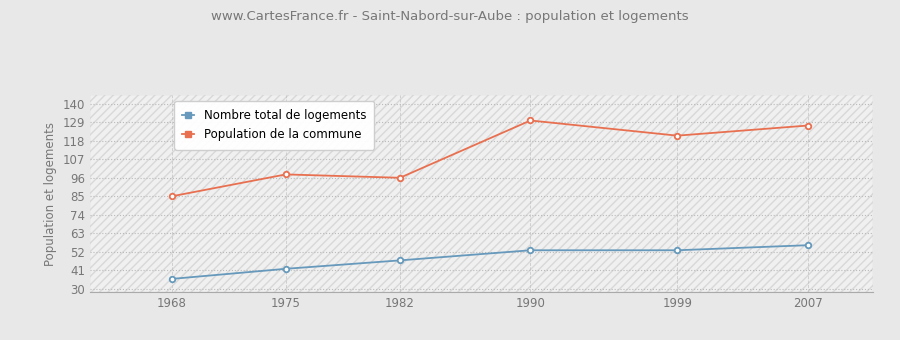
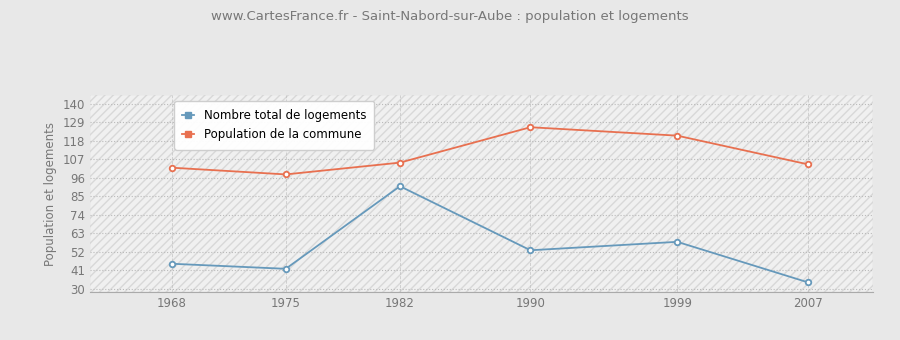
Nombre total de logements/1968: 36 -> 45
Population de la commune/1968: 85 -> 102
Nombre total de logements/1982: 47 -> 91
Population de la commune/1982: 96 -> 105
Population de la commune/1990: 130 -> 126
Nombre total de logements/1999: 53 -> 58
Nombre total de logements/2007: 56 -> 34
Population de la commune/2007: 127 -> 104
